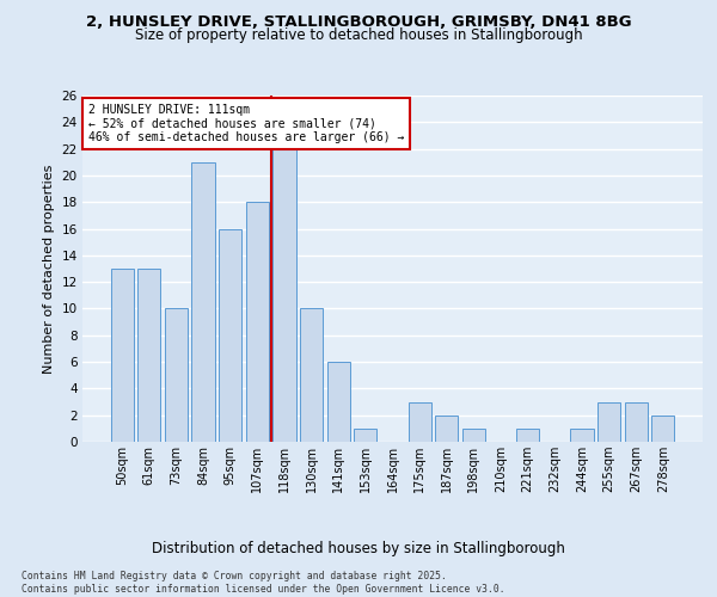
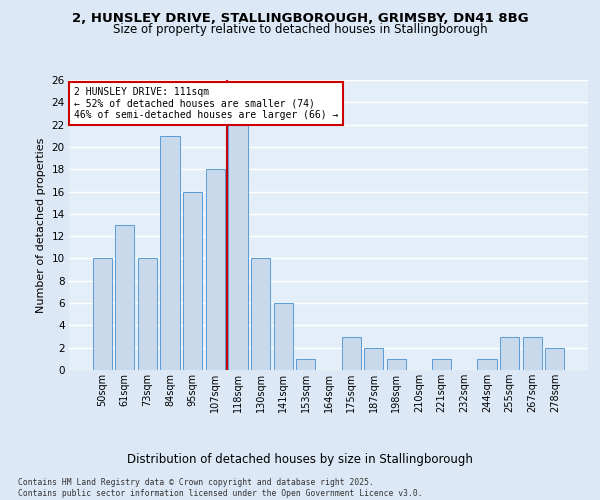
50sqm: 13 -> 10
